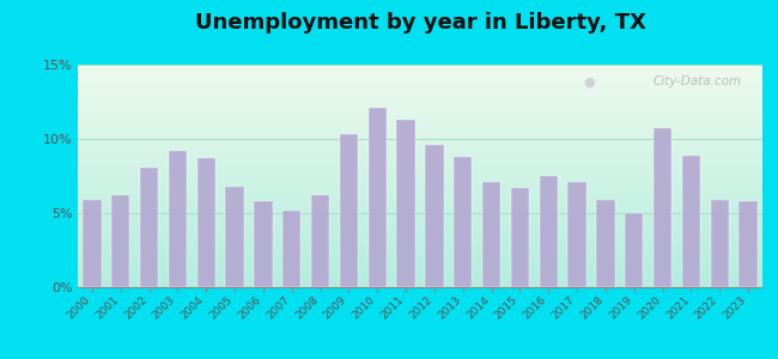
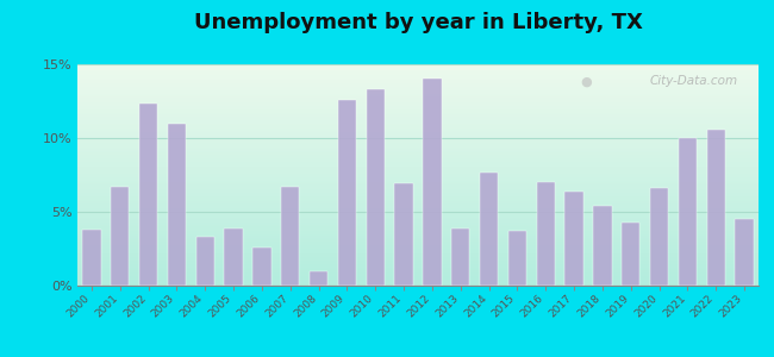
2000: 5.9% -> 3.8%
2001: 6.2% -> 6.7%
2002: 8.1% -> 12.3%
2003: 9.2% -> 11.0%
2004: 8.7% -> 3.3%
2005: 6.8% -> 3.9%
2006: 5.8% -> 2.6%
2007: 5.2% -> 6.7%
2008: 6.2% -> 1.0%
2009: 10.3% -> 12.6%
2010: 12.1% -> 13.3%
2011: 11.3% -> 6.9%
2012: 9.6% -> 14.0%
2013: 8.8% -> 3.9%
2014: 7.1% -> 7.7%
2015: 6.7% -> 3.7%
2016: 7.5% -> 7.0%
2017: 7.1% -> 6.4%
2018: 5.9% -> 5.4%
2019: 5.0% -> 4.3%
2020: 10.7% -> 6.6%
2021: 8.9% -> 10.0%
2022: 5.9% -> 10.6%
2023: 5.8% -> 4.5%
